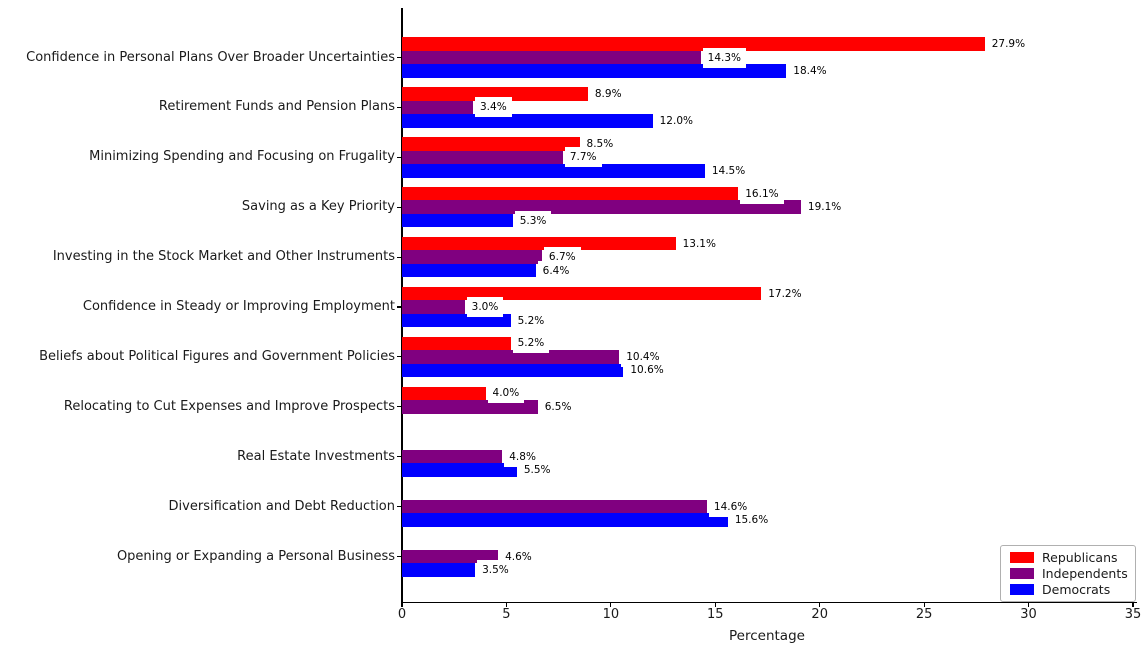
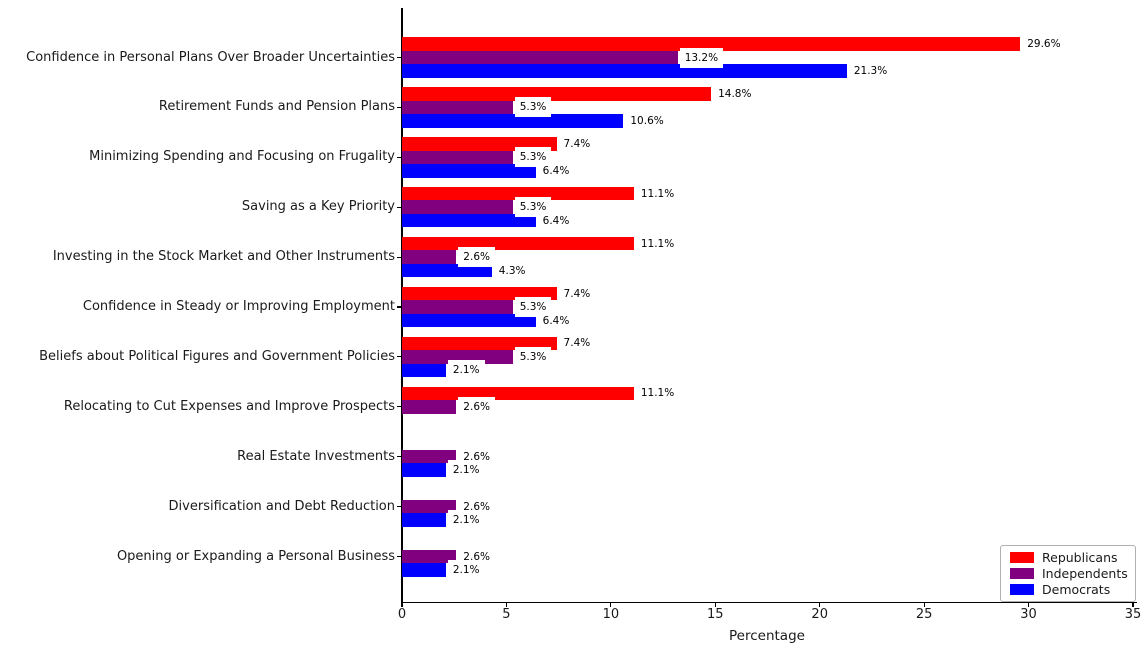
Republicans/Confidence in Personal Plans Over Broader Uncertainties: 27.9% -> 29.6%
Independents/Confidence in Personal Plans Over Broader Uncertainties: 14.3% -> 13.2%
Democrats/Confidence in Personal Plans Over Broader Uncertainties: 18.4% -> 21.3%
Republicans/Retirement Funds and Pension Plans: 8.9% -> 14.8%
Independents/Retirement Funds and Pension Plans: 3.4% -> 5.3%
Democrats/Retirement Funds and Pension Plans: 12.0% -> 10.6%
Republicans/Minimizing Spending and Focusing on Frugality: 8.5% -> 7.4%
Independents/Minimizing Spending and Focusing on Frugality: 7.7% -> 5.3%
Democrats/Minimizing Spending and Focusing on Frugality: 14.5% -> 6.4%
Republicans/Saving as a Key Priority: 16.1% -> 11.1%
Independents/Saving as a Key Priority: 19.1% -> 5.3%
Democrats/Saving as a Key Priority: 5.3% -> 6.4%
Republicans/Investing in the Stock Market and Other Instruments: 13.1% -> 11.1%
Independents/Investing in the Stock Market and Other Instruments: 6.7% -> 2.6%
Democrats/Investing in the Stock Market and Other Instruments: 6.4% -> 4.3%
Republicans/Confidence in Steady or Improving Employment: 17.2% -> 7.4%
Independents/Confidence in Steady or Improving Employment: 3.0% -> 5.3%
Democrats/Confidence in Steady or Improving Employment: 5.2% -> 6.4%
Republicans/Beliefs about Political Figures and Government Policies: 5.2% -> 7.4%
Independents/Beliefs about Political Figures and Government Policies: 10.4% -> 5.3%
Democrats/Beliefs about Political Figures and Government Policies: 10.6% -> 2.1%
Republicans/Relocating to Cut Expenses and Improve Prospects: 4.0% -> 11.1%
Independents/Relocating to Cut Expenses and Improve Prospects: 6.5% -> 2.6%
Independents/Real Estate Investments: 4.8% -> 2.6%
Democrats/Real Estate Investments: 5.5% -> 2.1%
Independents/Diversification and Debt Reduction: 14.6% -> 2.6%
Democrats/Diversification and Debt Reduction: 15.6% -> 2.1%
Independents/Opening or Expanding a Personal Business: 4.6% -> 2.6%
Democrats/Opening or Expanding a Personal Business: 3.5% -> 2.1%
